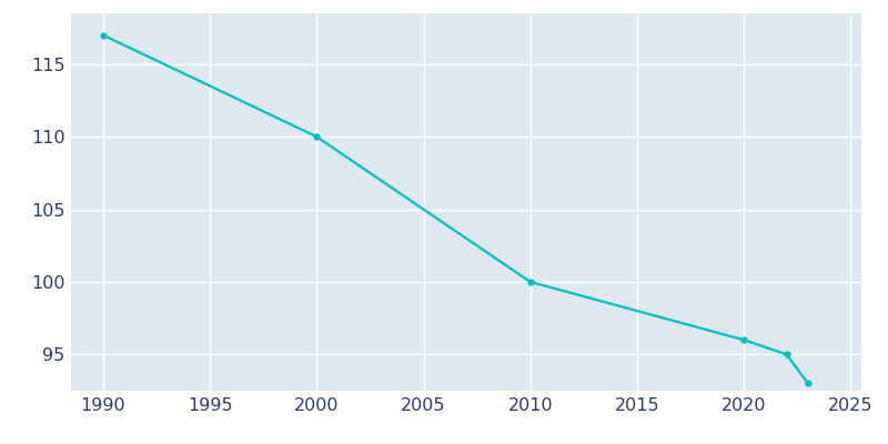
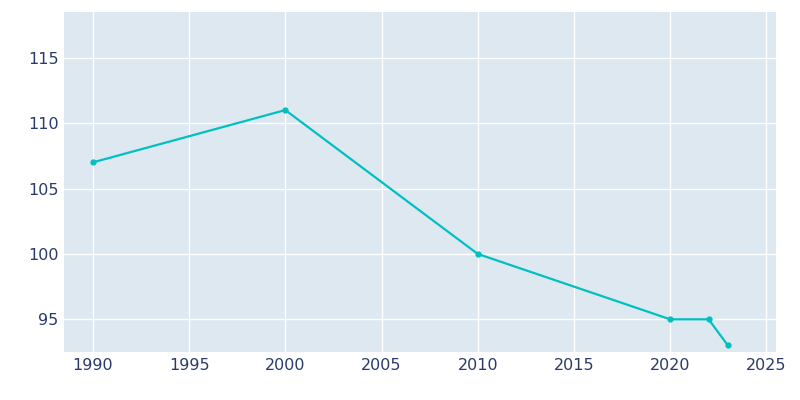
1990: 117 -> 107
2000: 110 -> 111
2020: 96 -> 95
